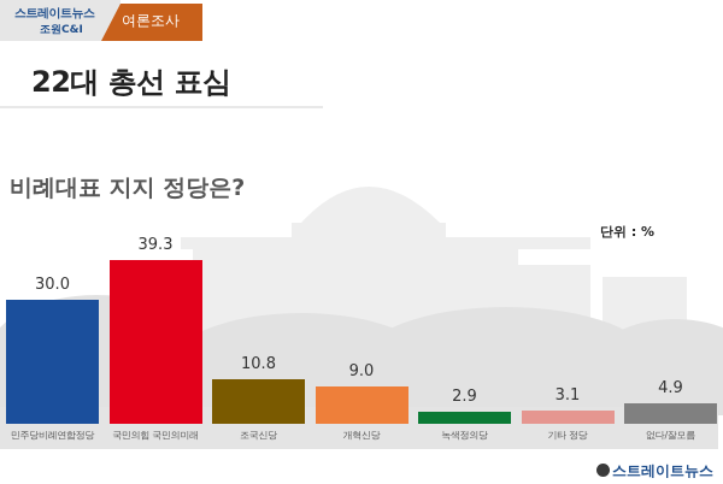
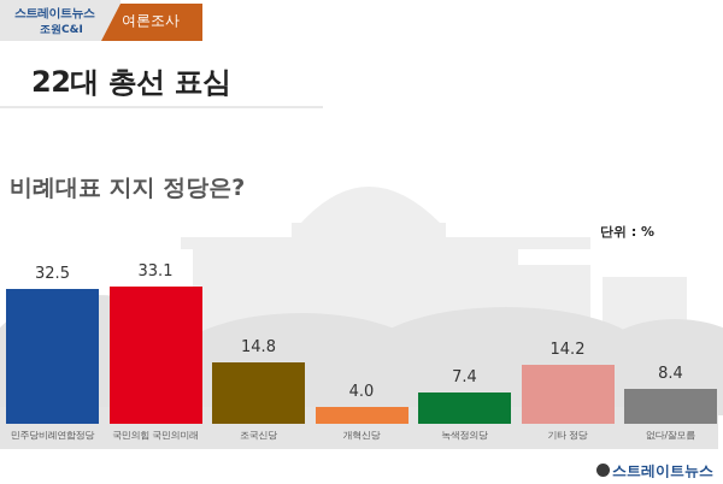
민주당비례연합정당: 30.0 -> 32.5
국민의힘 국민의미래: 39.3 -> 33.1
조국신당: 10.8 -> 14.8
개혁신당: 9.0 -> 4.0
녹색정의당: 2.9 -> 7.4
기타 정당: 3.1 -> 14.2
없다/잘모름: 4.9 -> 8.4
